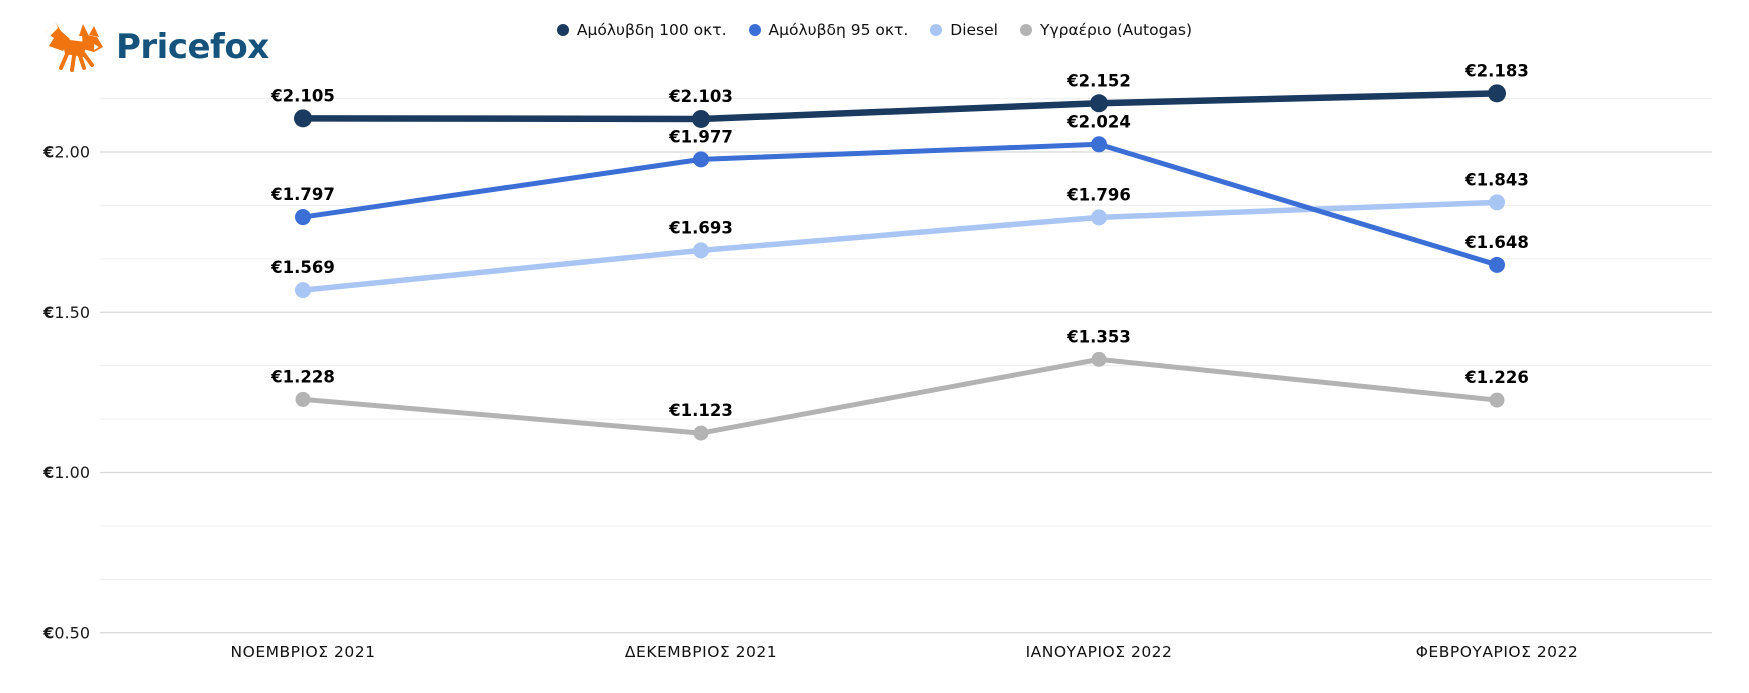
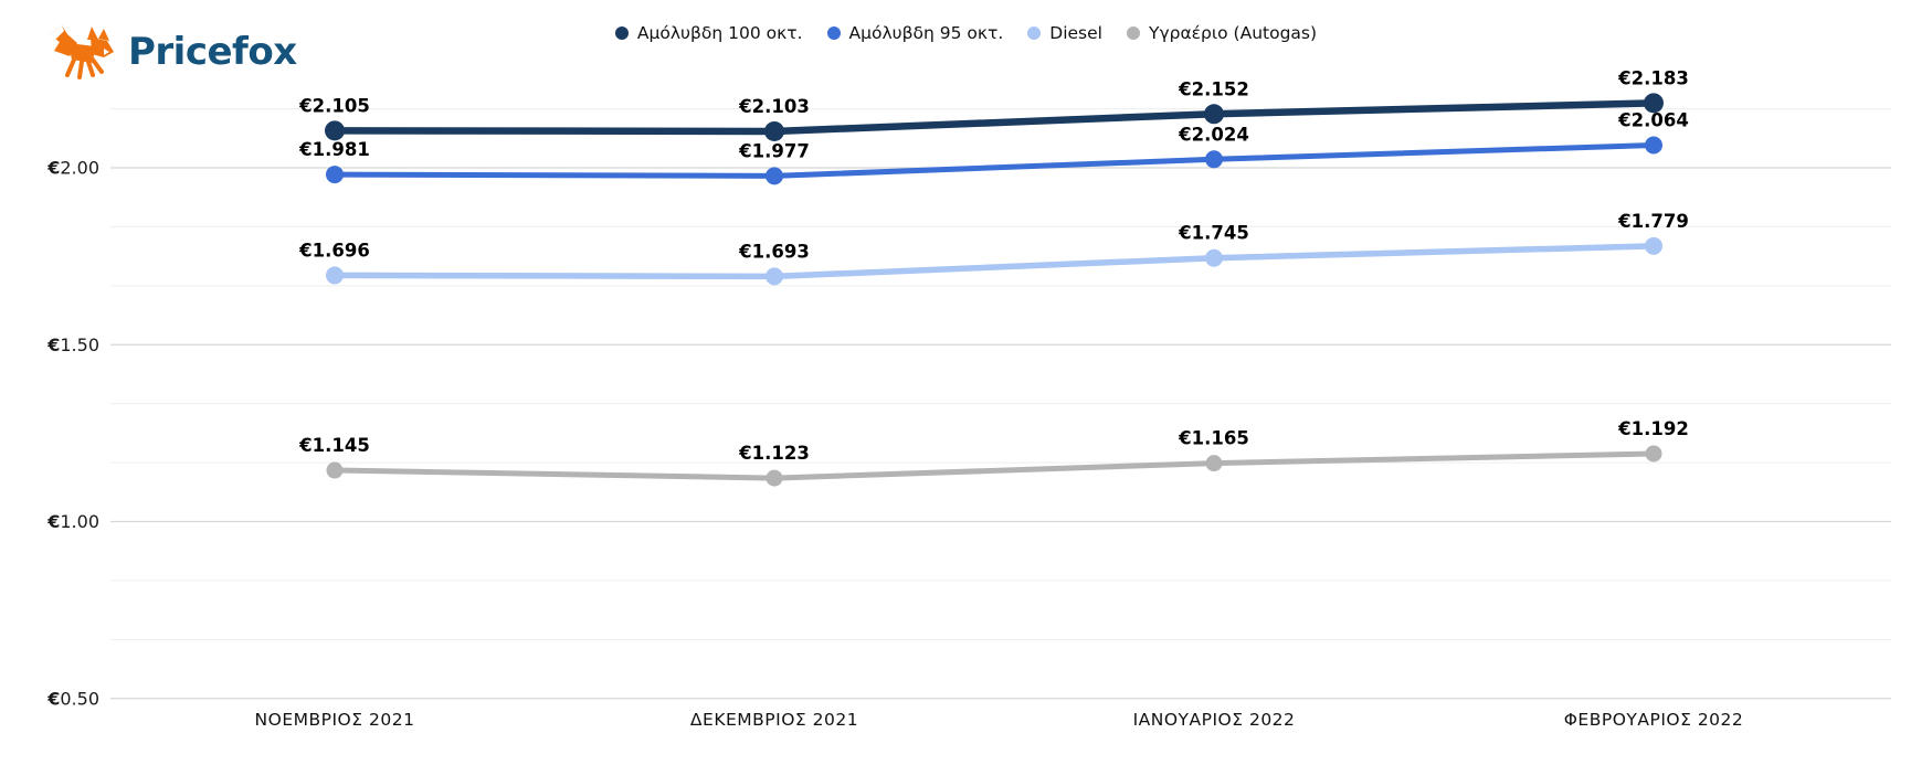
Αμόλυβδη 95 οκτ./ΝΟΕΜΒΡΙΟΣ 2021: €1.797 -> €1.981
Diesel/ΝΟΕΜΒΡΙΟΣ 2021: €1.569 -> €1.696
Υγραέριο (Autogas)/ΝΟΕΜΒΡΙΟΣ 2021: €1.228 -> €1.145
Diesel/ΙΑΝΟΥΑΡΙΟΣ 2022: €1.796 -> €1.745
Υγραέριο (Autogas)/ΙΑΝΟΥΑΡΙΟΣ 2022: €1.353 -> €1.165
Αμόλυβδη 95 οκτ./ΦΕΒΡΟΥΑΡΙΟΣ 2022: €1.648 -> €2.064
Diesel/ΦΕΒΡΟΥΑΡΙΟΣ 2022: €1.843 -> €1.779
Υγραέριο (Autogas)/ΦΕΒΡΟΥΑΡΙΟΣ 2022: €1.226 -> €1.192
